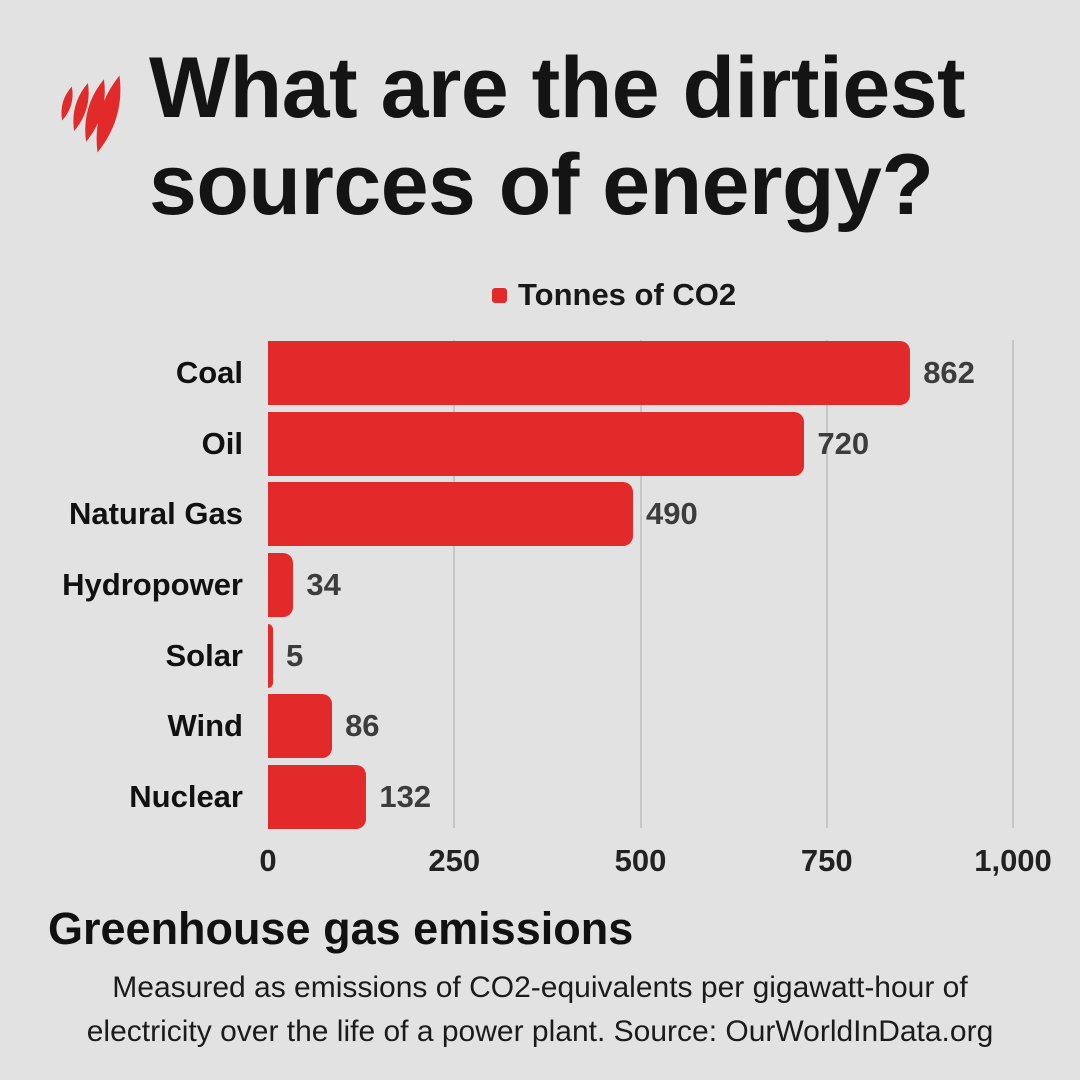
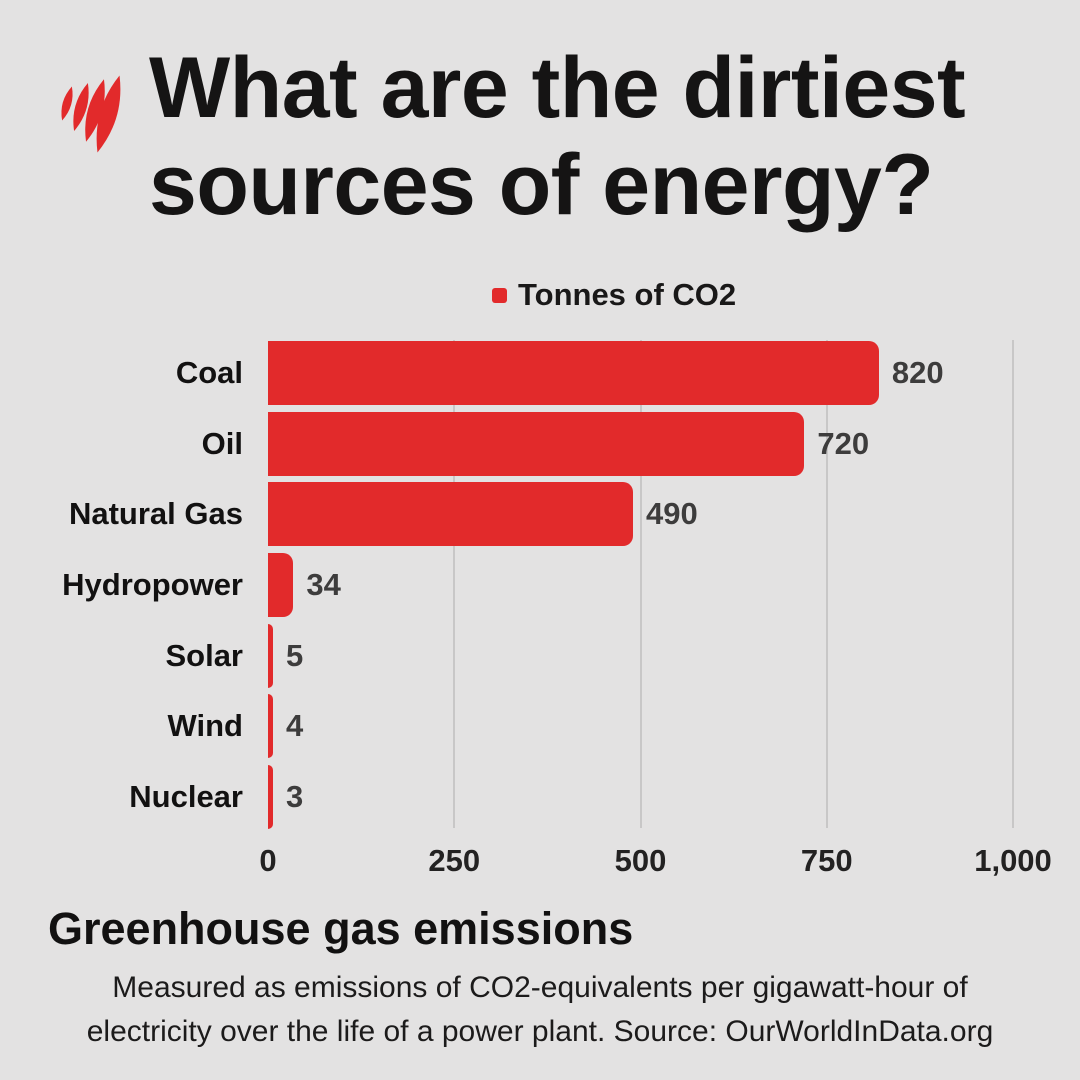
Coal: 862 -> 820
Wind: 86 -> 4
Nuclear: 132 -> 3
